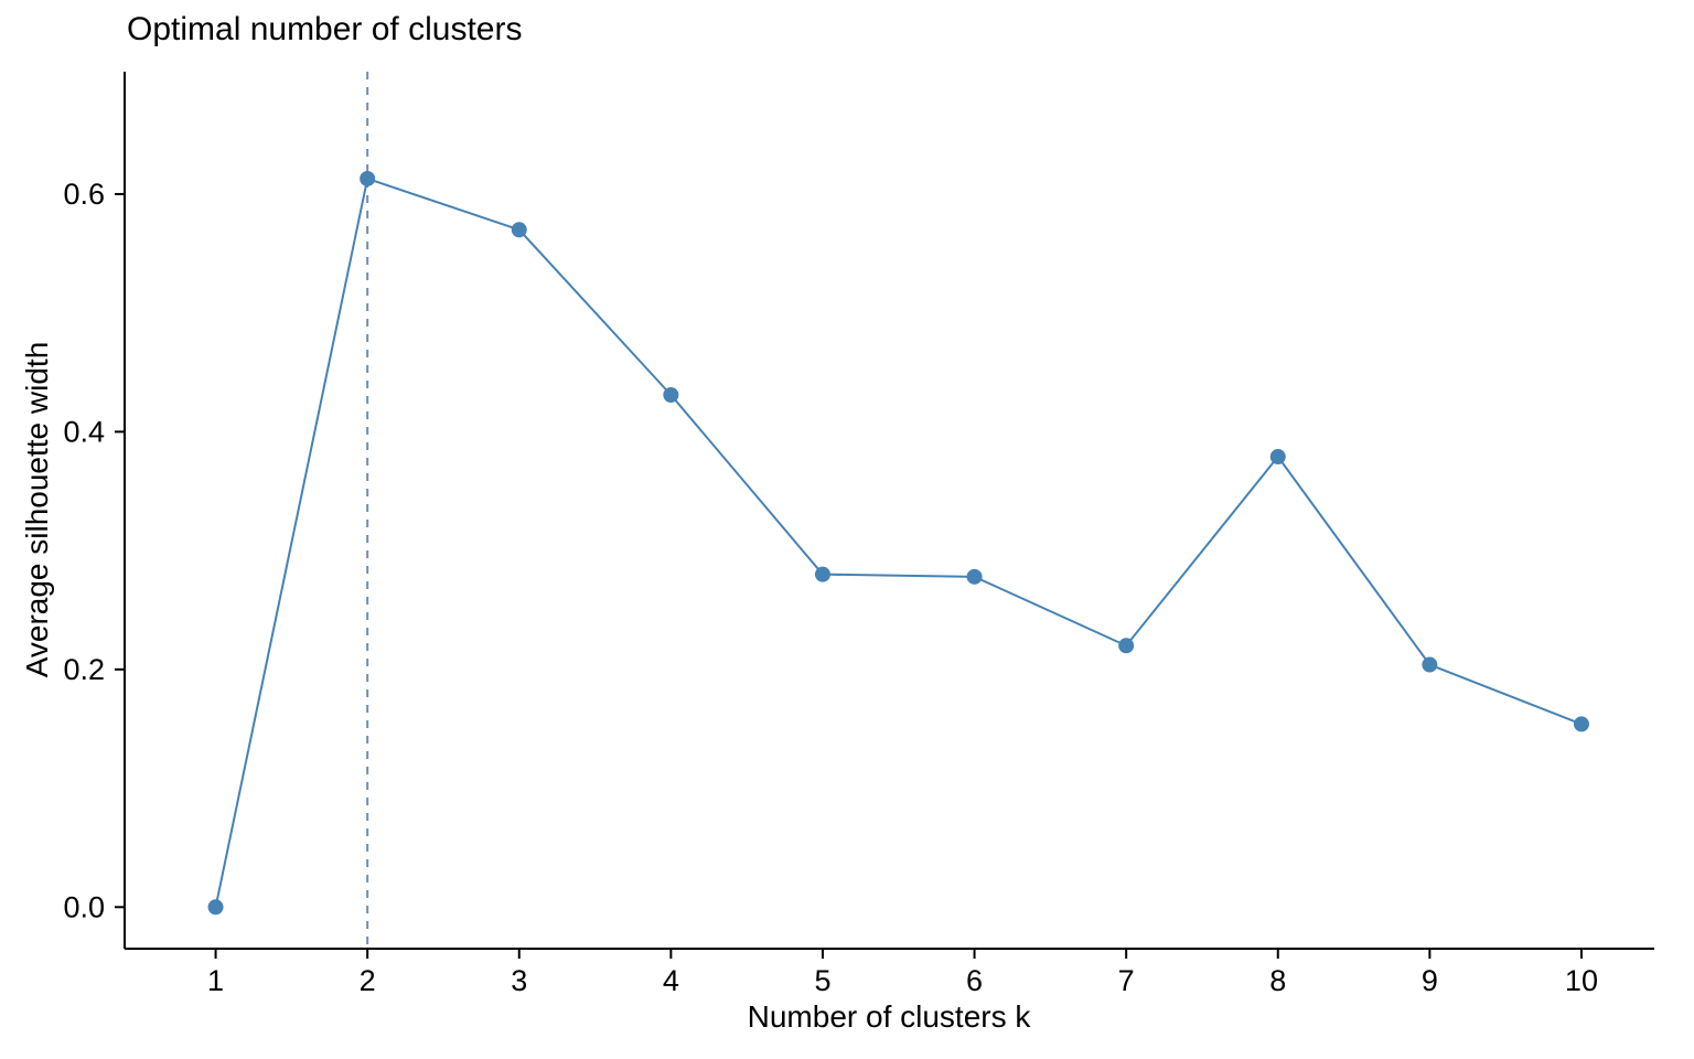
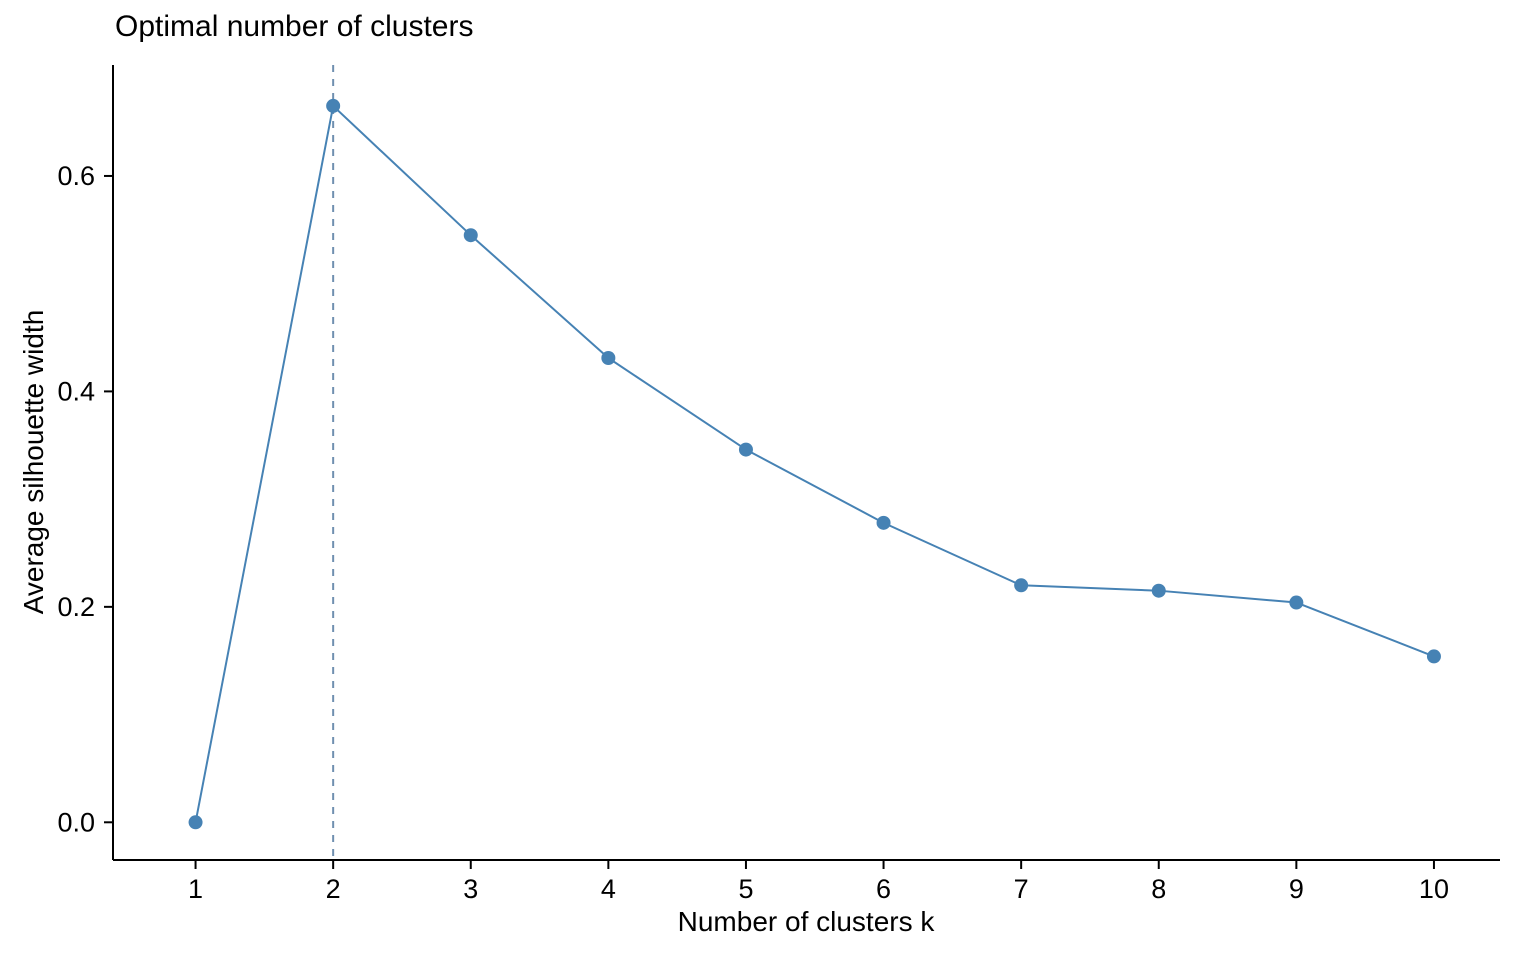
2: 0.613 -> 0.665
3: 0.570 -> 0.545
5: 0.280 -> 0.346
8: 0.379 -> 0.215
